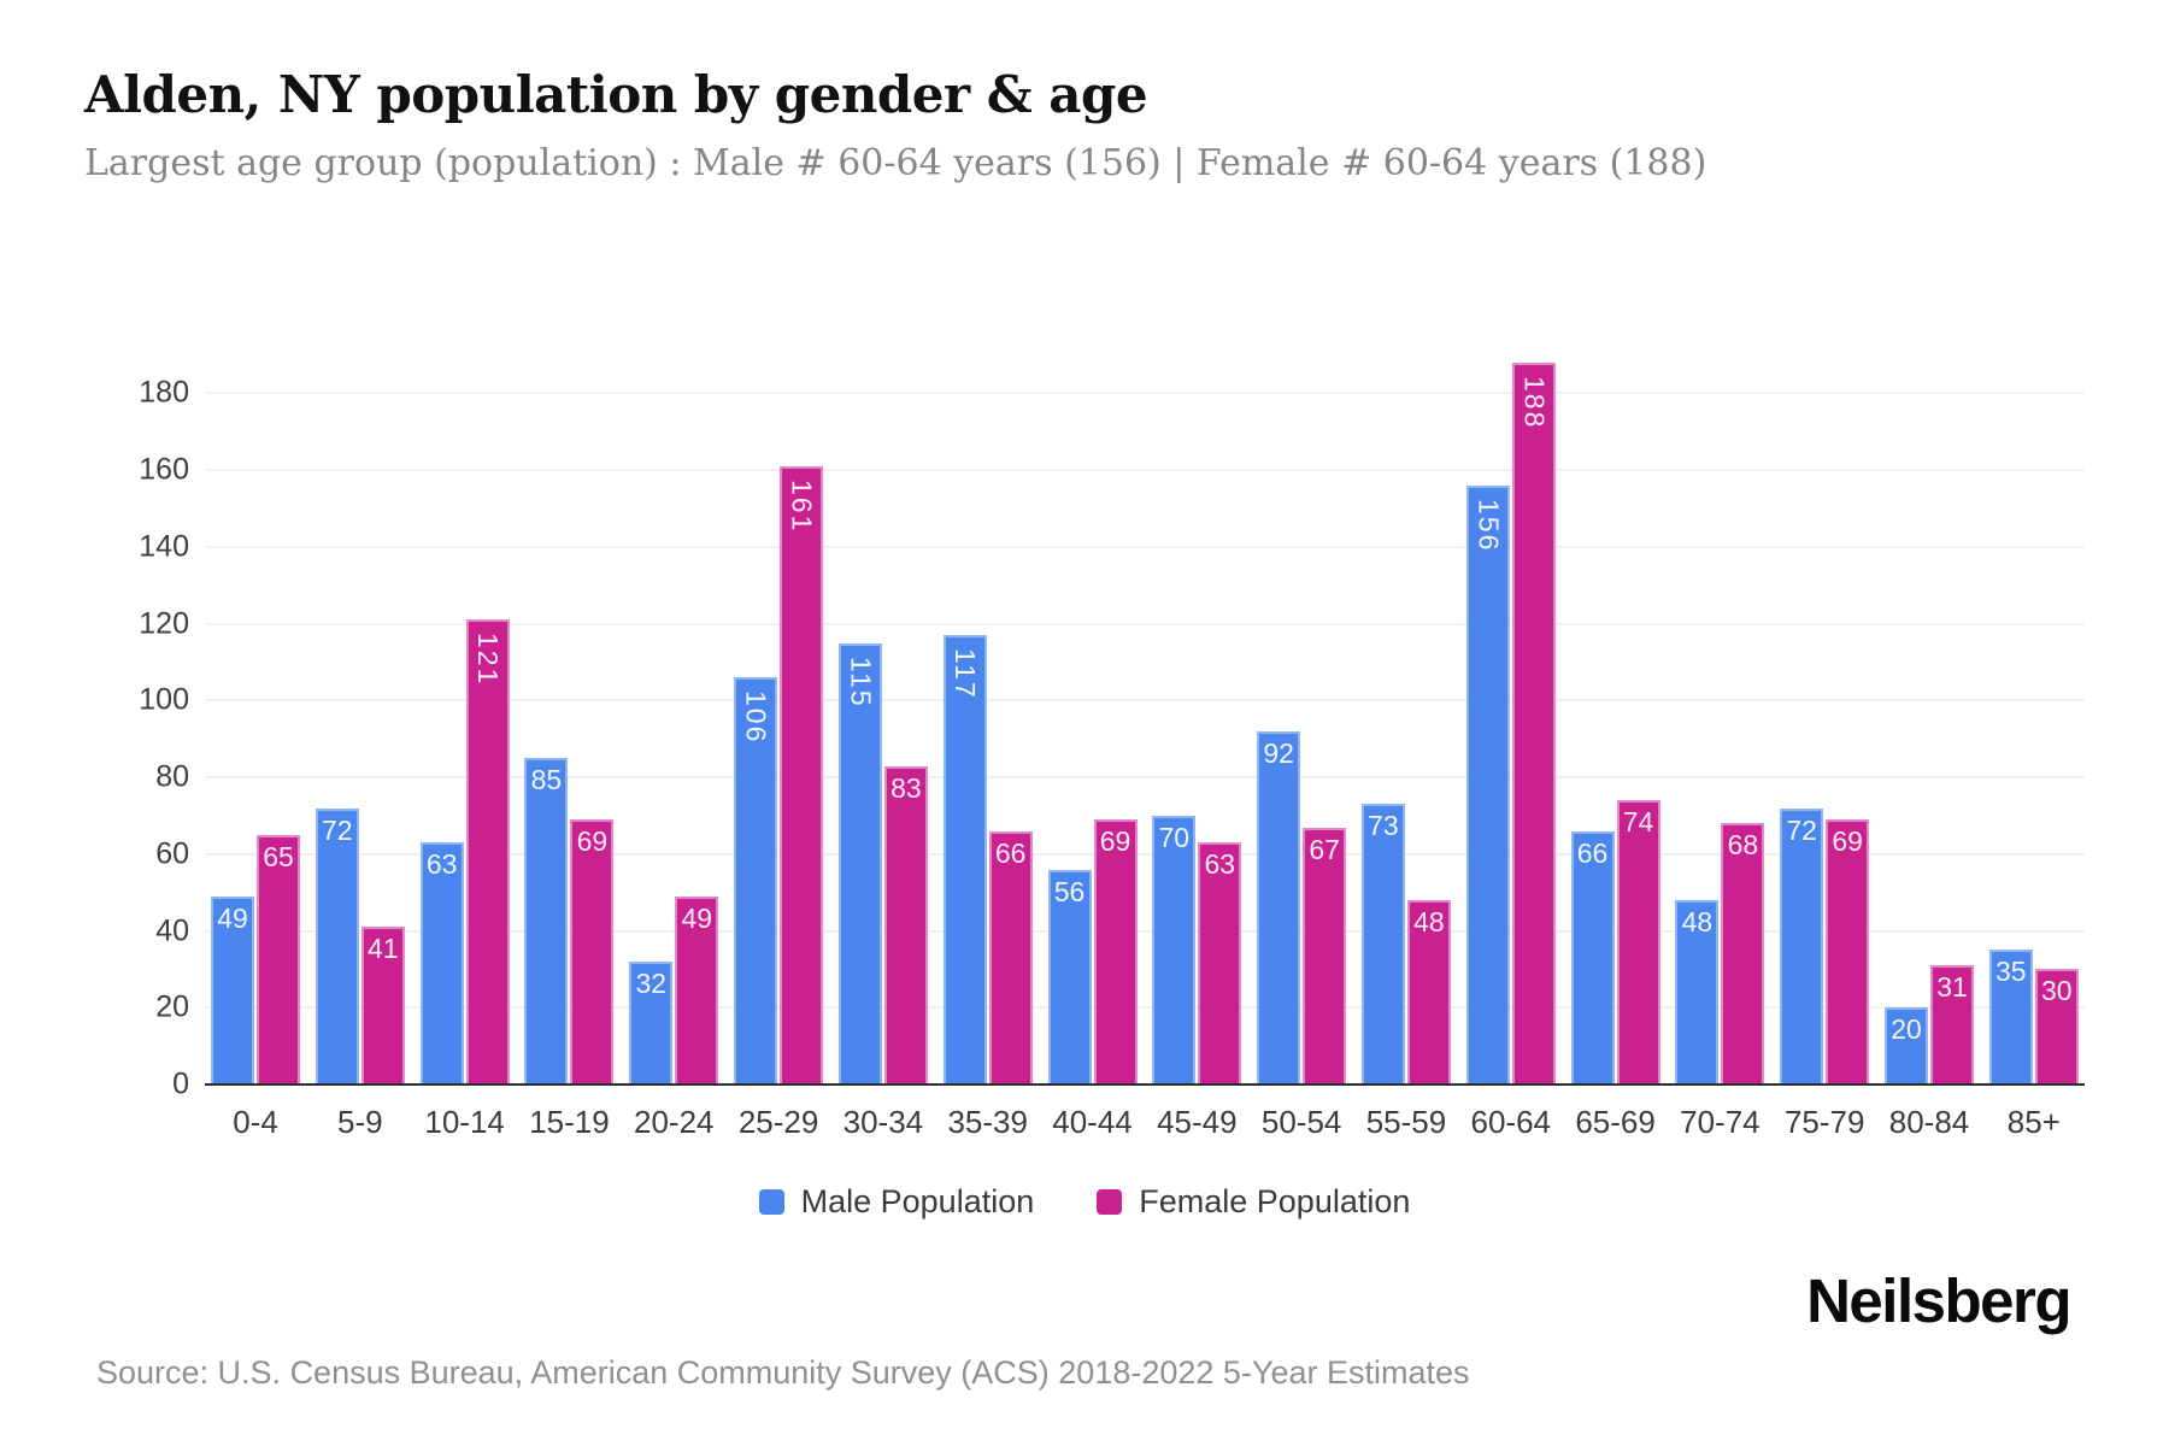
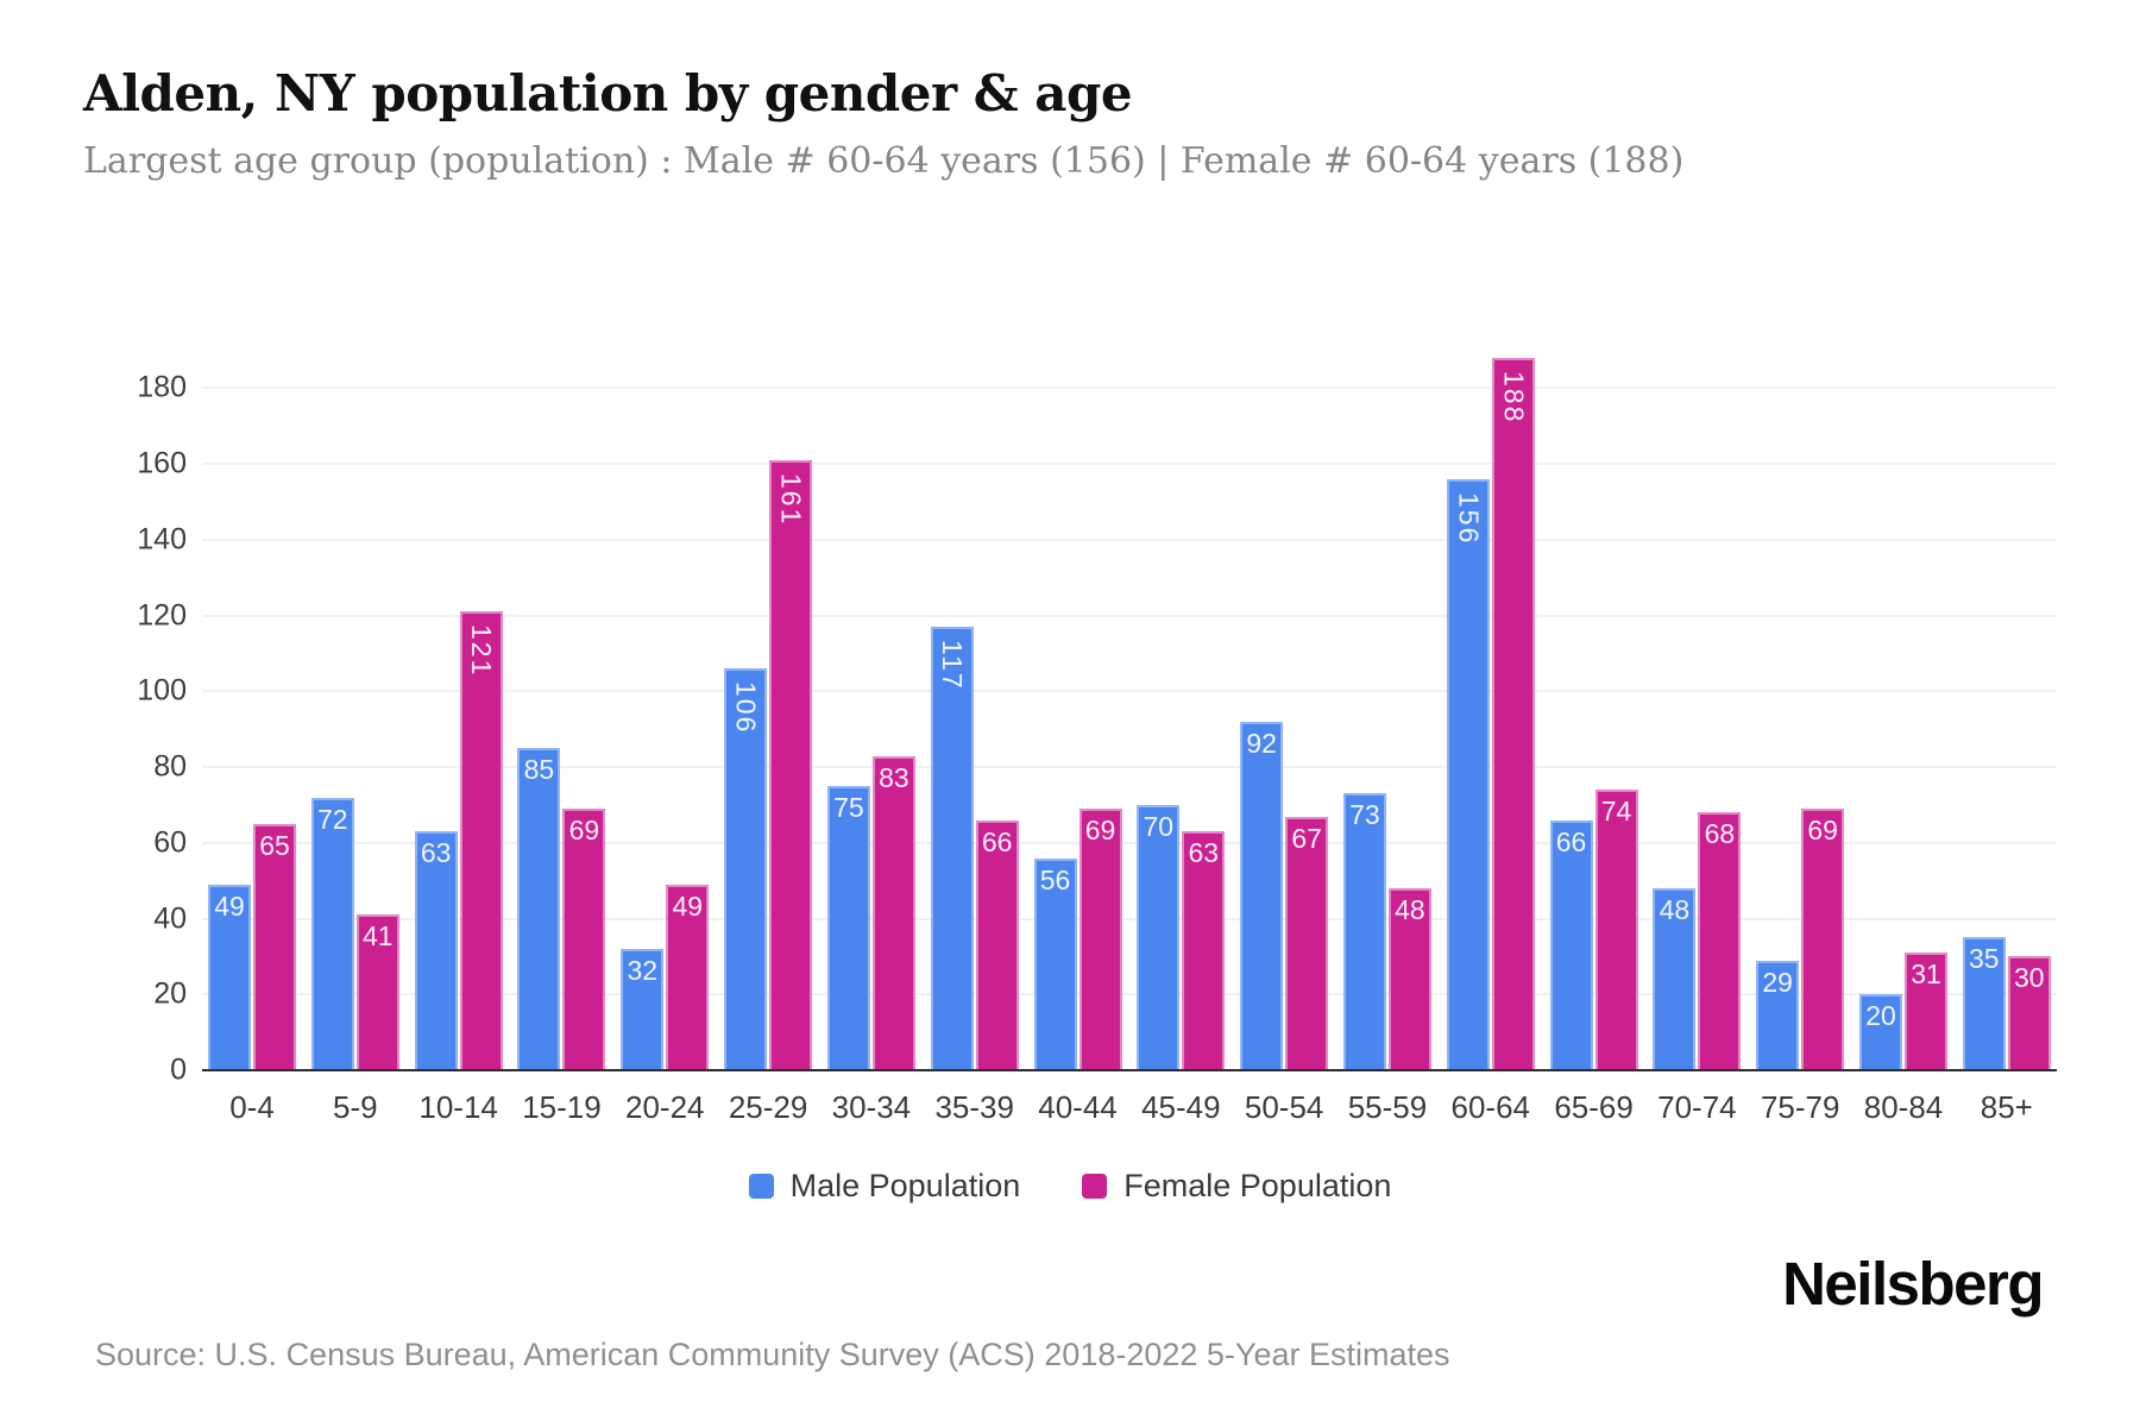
Male Population/30-34: 115 -> 75
Male Population/75-79: 72 -> 29
